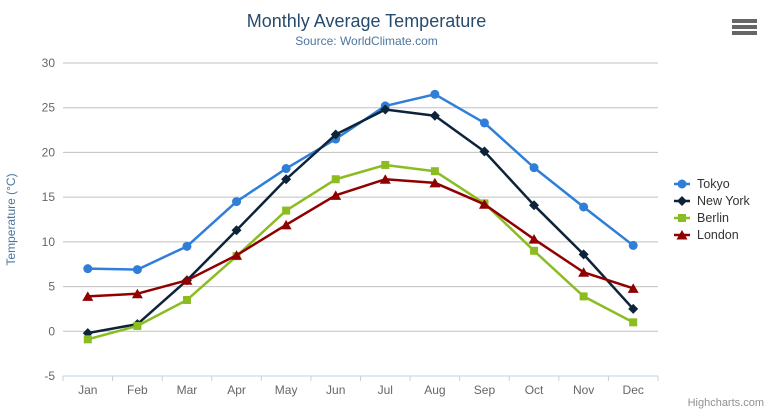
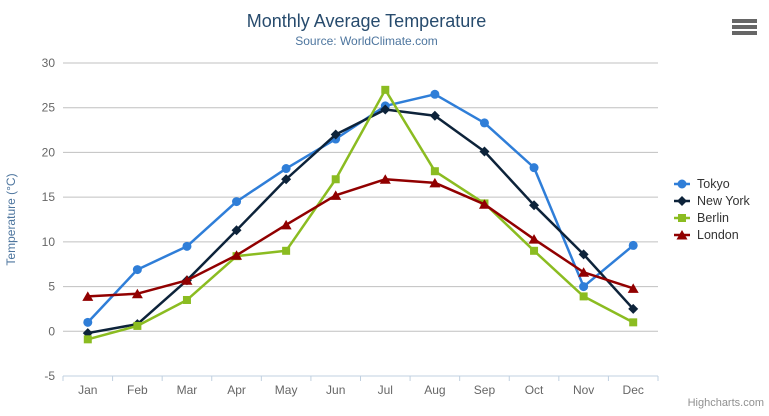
Tokyo/Jan: 7 -> 1
Berlin/May: 14 -> 9
Berlin/Jul: 19 -> 27
Tokyo/Nov: 14 -> 5
